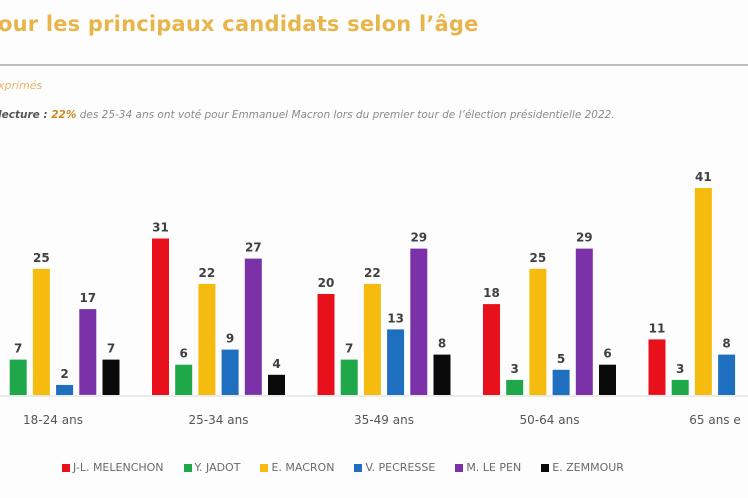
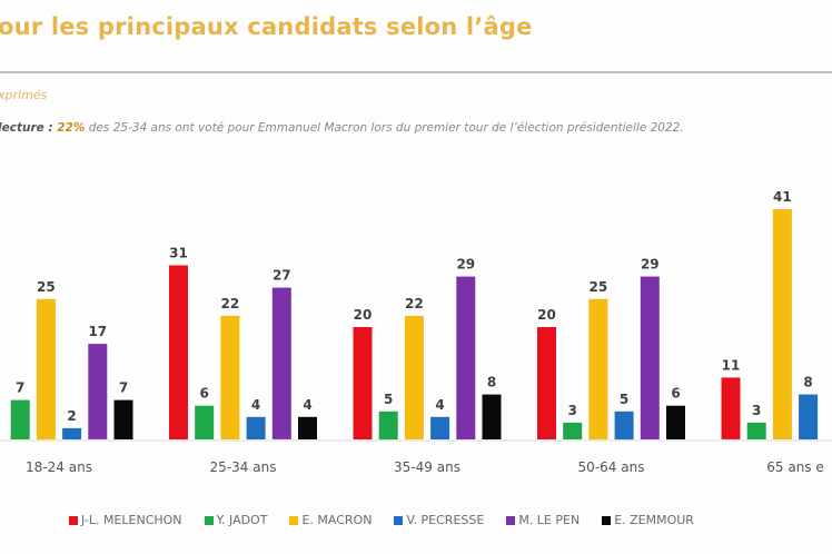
V. PECRESSE/25-34 ans: 9 -> 4
Y. JADOT/35-49 ans: 7 -> 5
V. PECRESSE/35-49 ans: 13 -> 4
J-L. MELENCHON/50-64 ans: 18 -> 20
